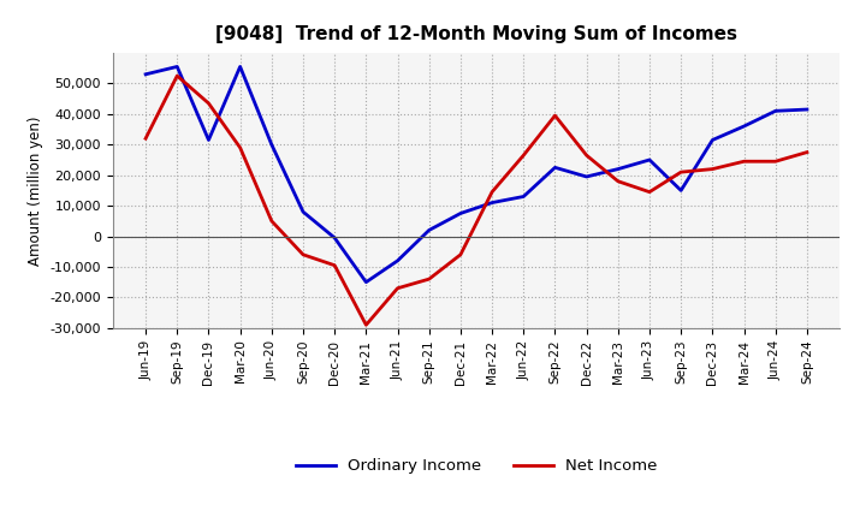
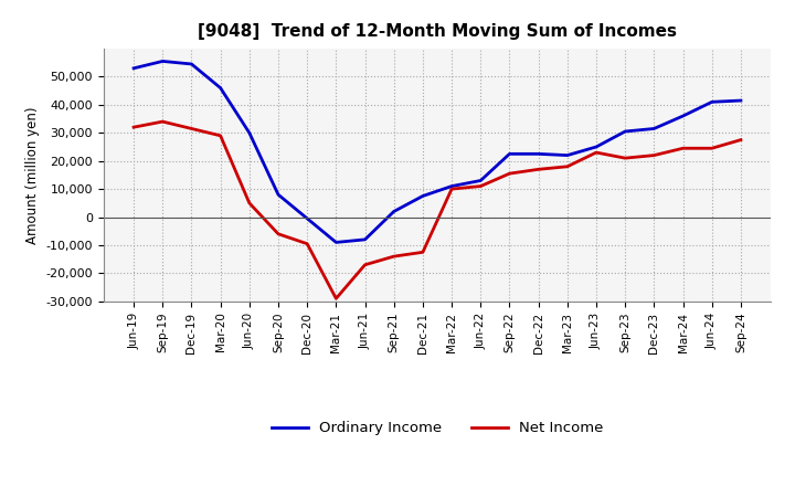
Net Income/Sep-19: 52,500 -> 34,000
Ordinary Income/Dec-19: 31,500 -> 54,500
Net Income/Dec-19: 43,500 -> 31,500
Ordinary Income/Mar-20: 55,500 -> 46,000
Ordinary Income/Mar-21: -15,000 -> -9,000
Net Income/Dec-21: -6,000 -> -12,500
Net Income/Mar-22: 14,500 -> 10,000
Net Income/Jun-22: 26,500 -> 11,000
Net Income/Sep-22: 39,500 -> 15,500
Ordinary Income/Dec-22: 19,500 -> 22,500
Net Income/Dec-22: 26,500 -> 17,000
Net Income/Jun-23: 14,500 -> 23,000
Ordinary Income/Sep-23: 15,000 -> 30,500
